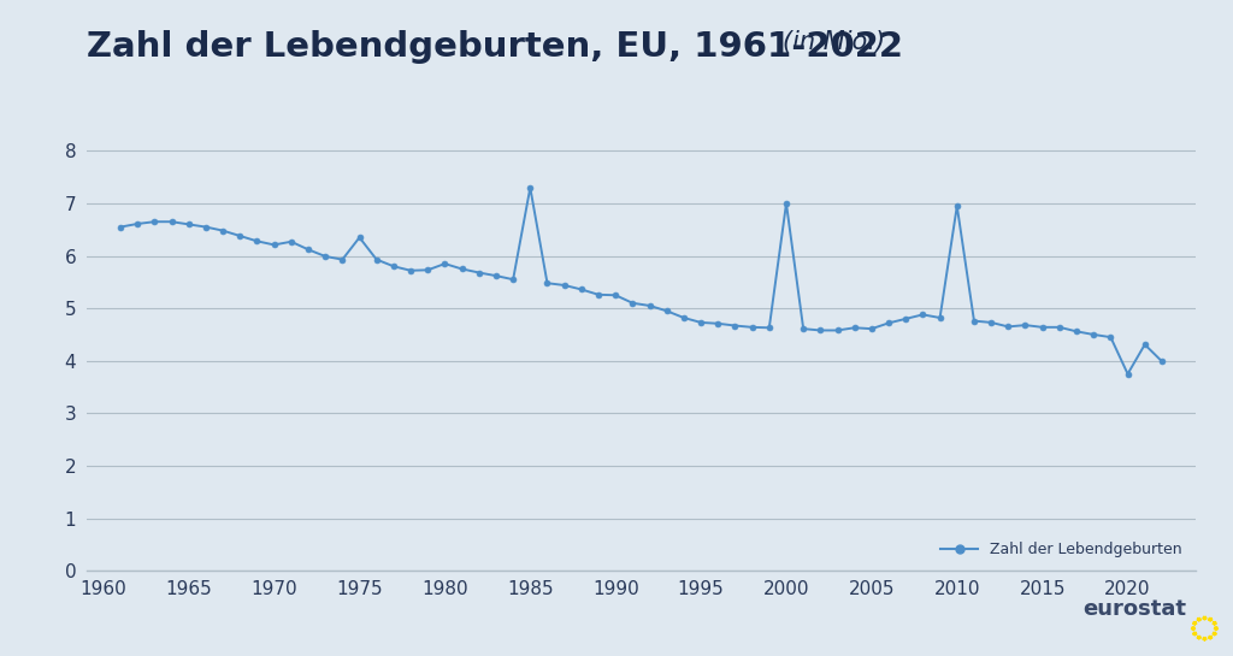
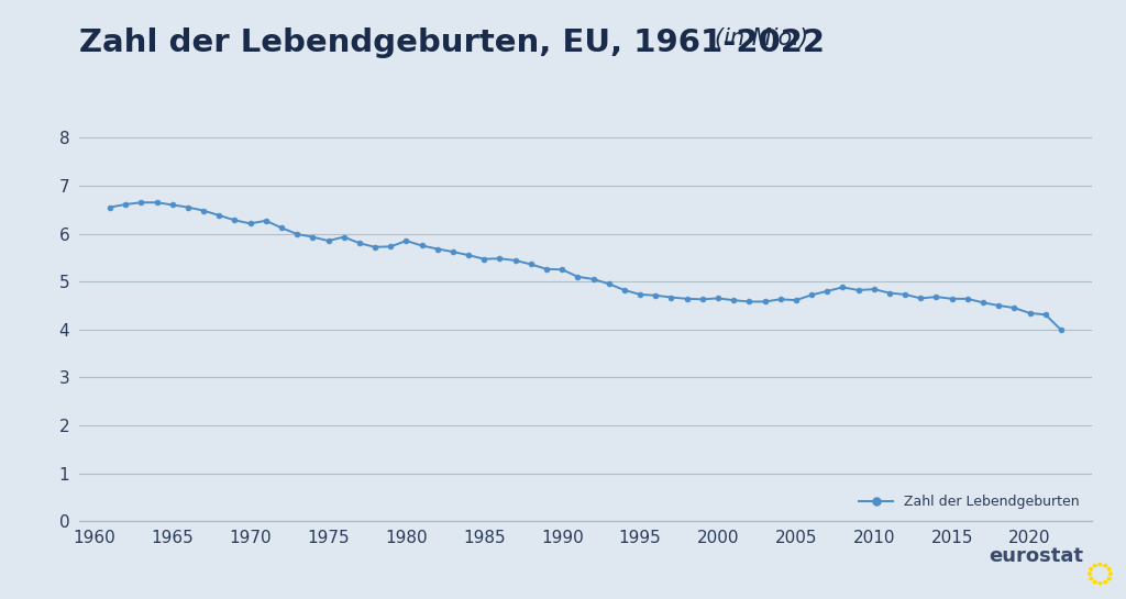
1975: 6.35 -> 5.85
1985: 7.30 -> 5.47
2000: 7.00 -> 4.65
2010: 6.95 -> 4.84
2020: 3.75 -> 4.34
